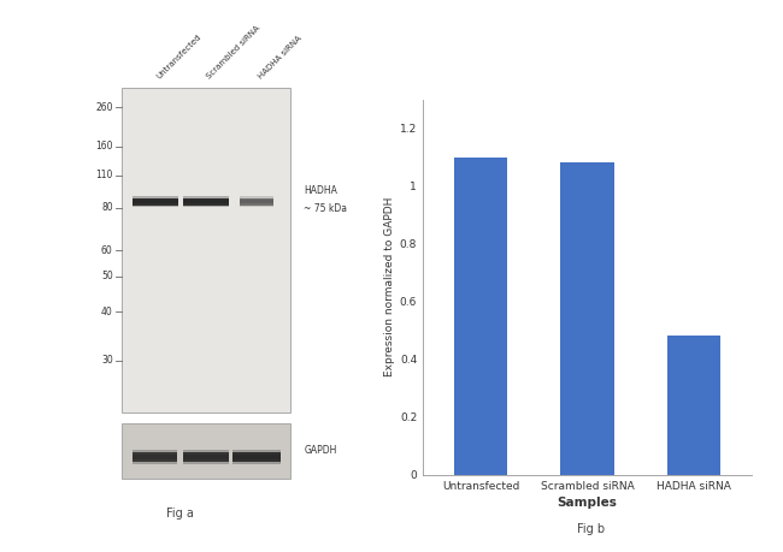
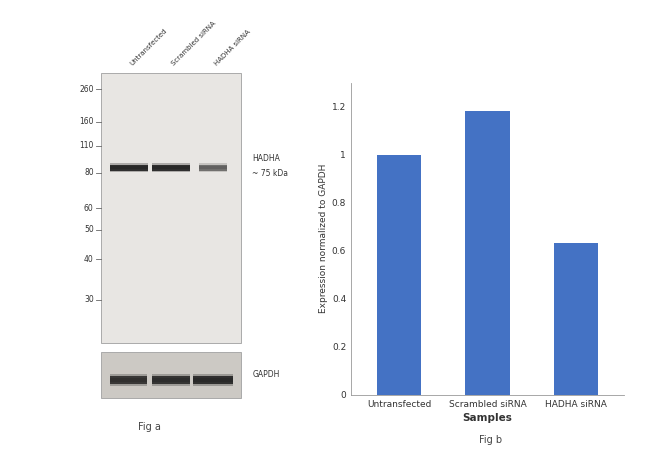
Untransfected: 1.10 -> 1.00
Scrambled siRNA: 1.08 -> 1.18
HADHA siRNA: 0.48 -> 0.63
